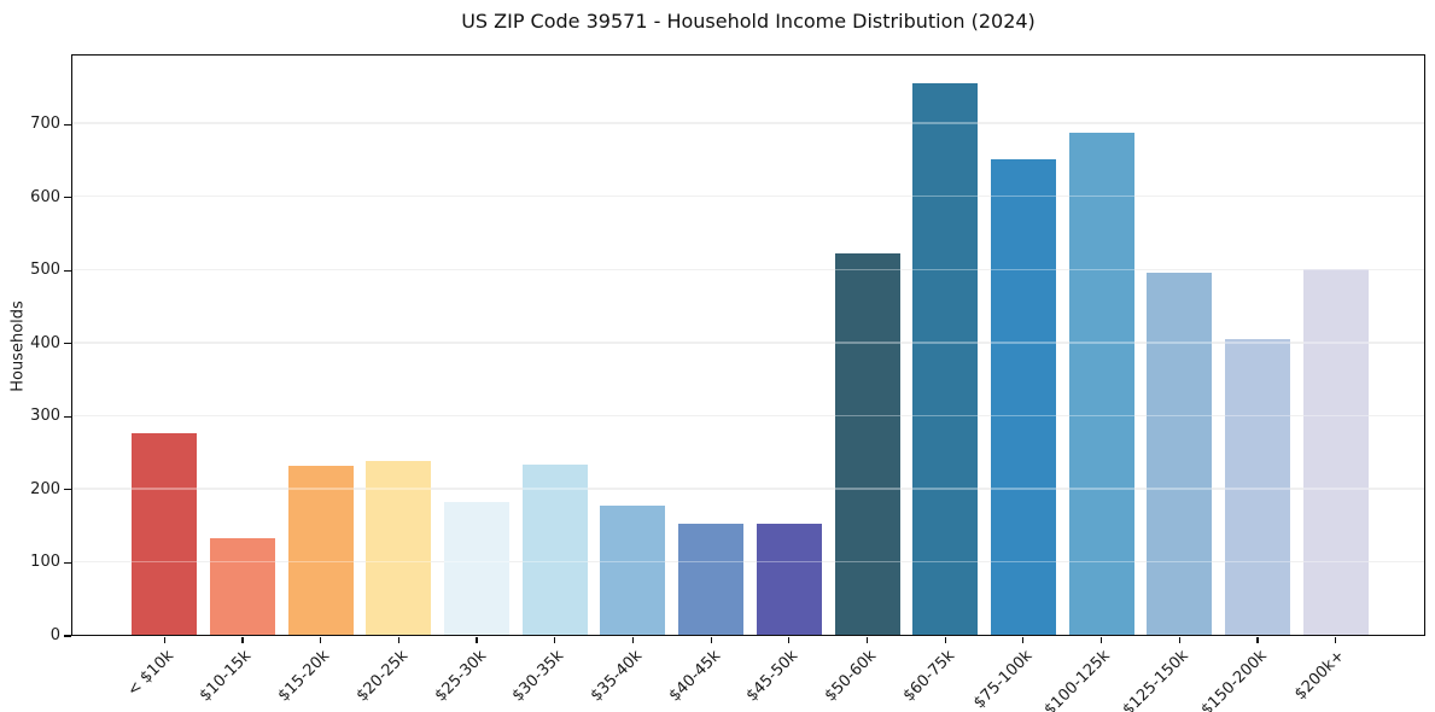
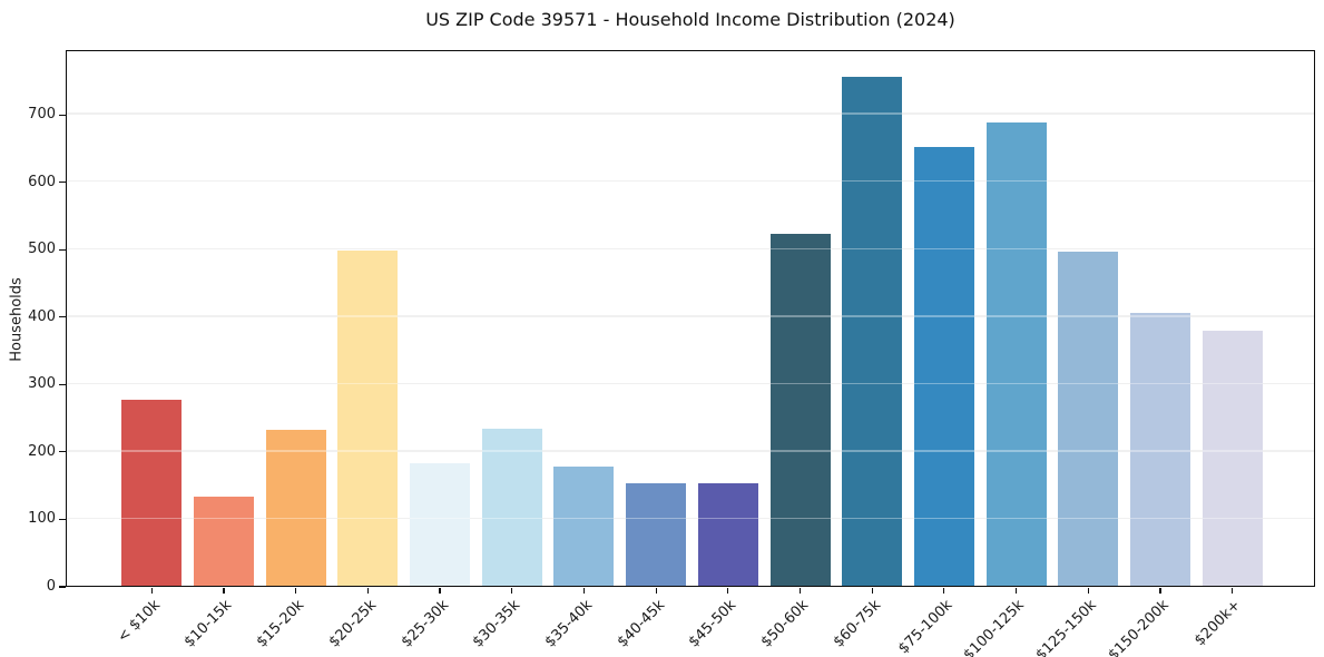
$20-25k: 240 -> 500
$200k+: 500 -> 380
